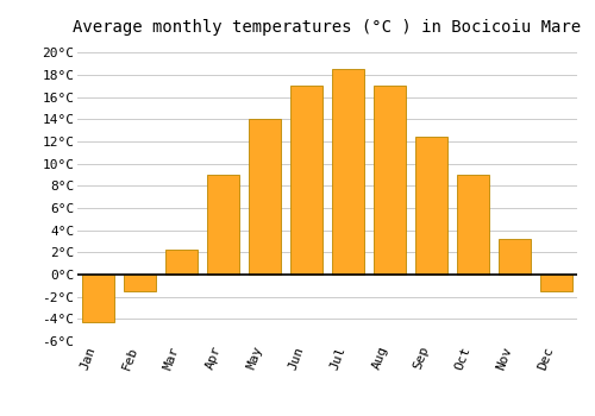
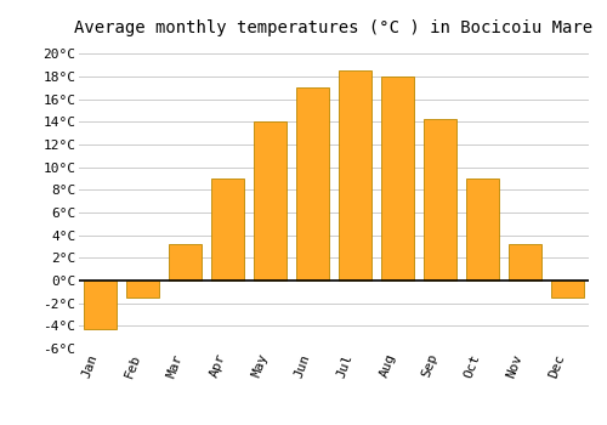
Mar: 2.2°C -> 3.2°C
Aug: 17.0°C -> 18.0°C
Sep: 12.4°C -> 14.3°C
